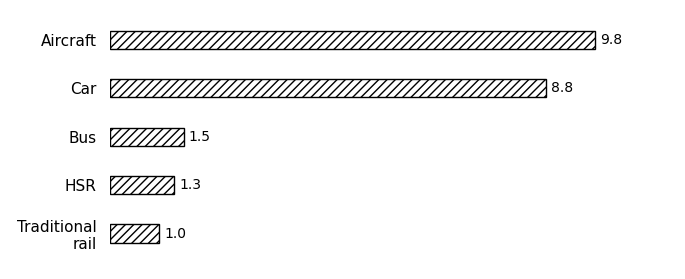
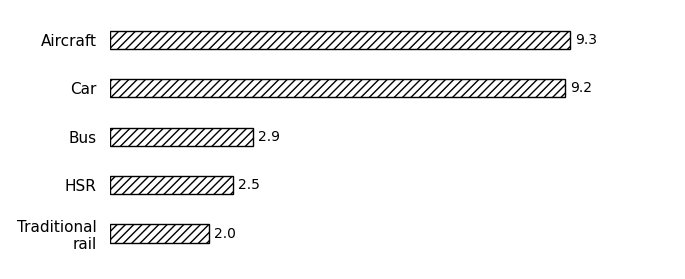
Aircraft: 9.8 -> 9.3
Car: 8.8 -> 9.2
Bus: 1.5 -> 2.9
HSR: 1.3 -> 2.5
Traditional rail: 1.0 -> 2.0
